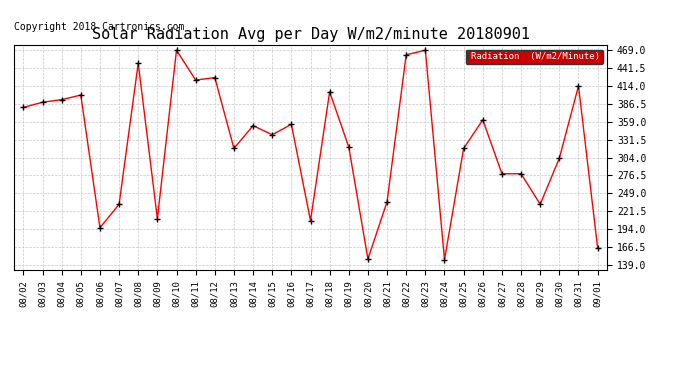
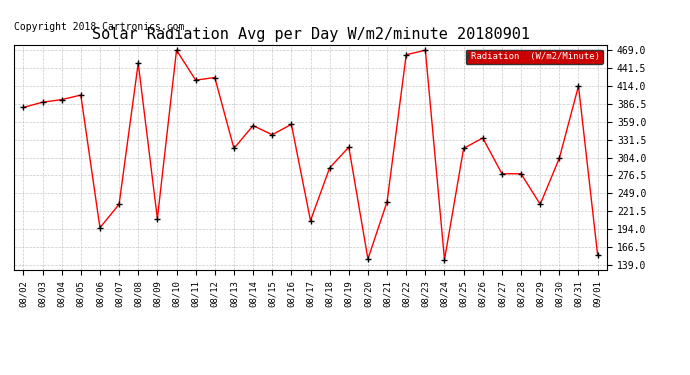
08/18: 405 -> 288
08/26: 362 -> 334
09/01: 165 -> 154
